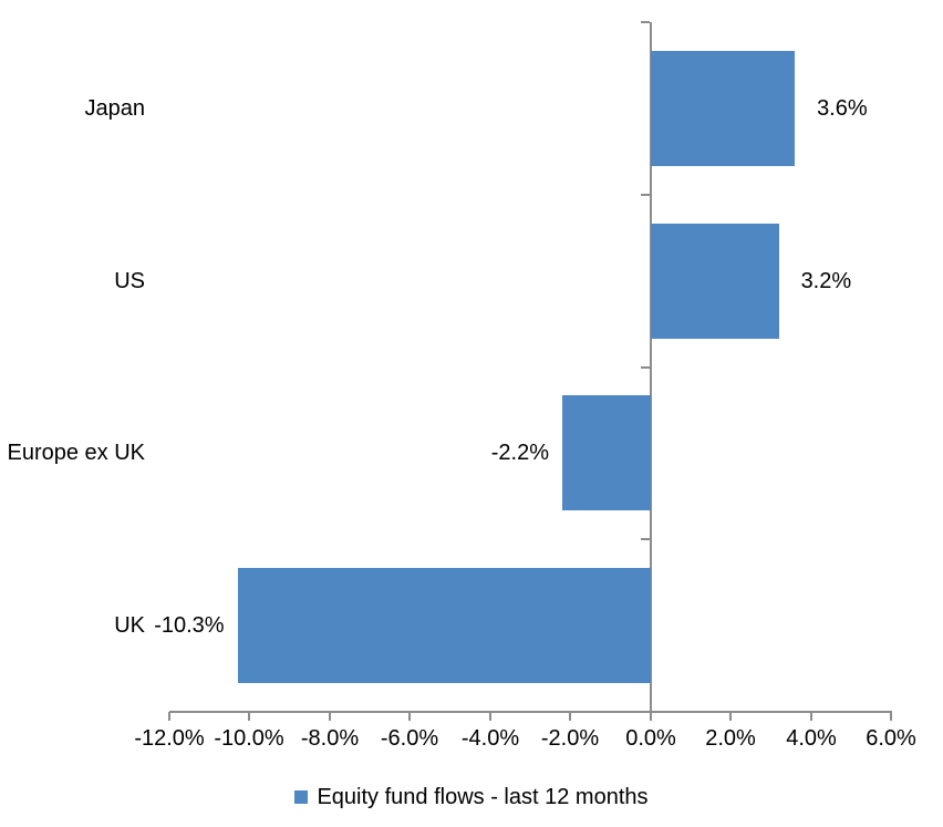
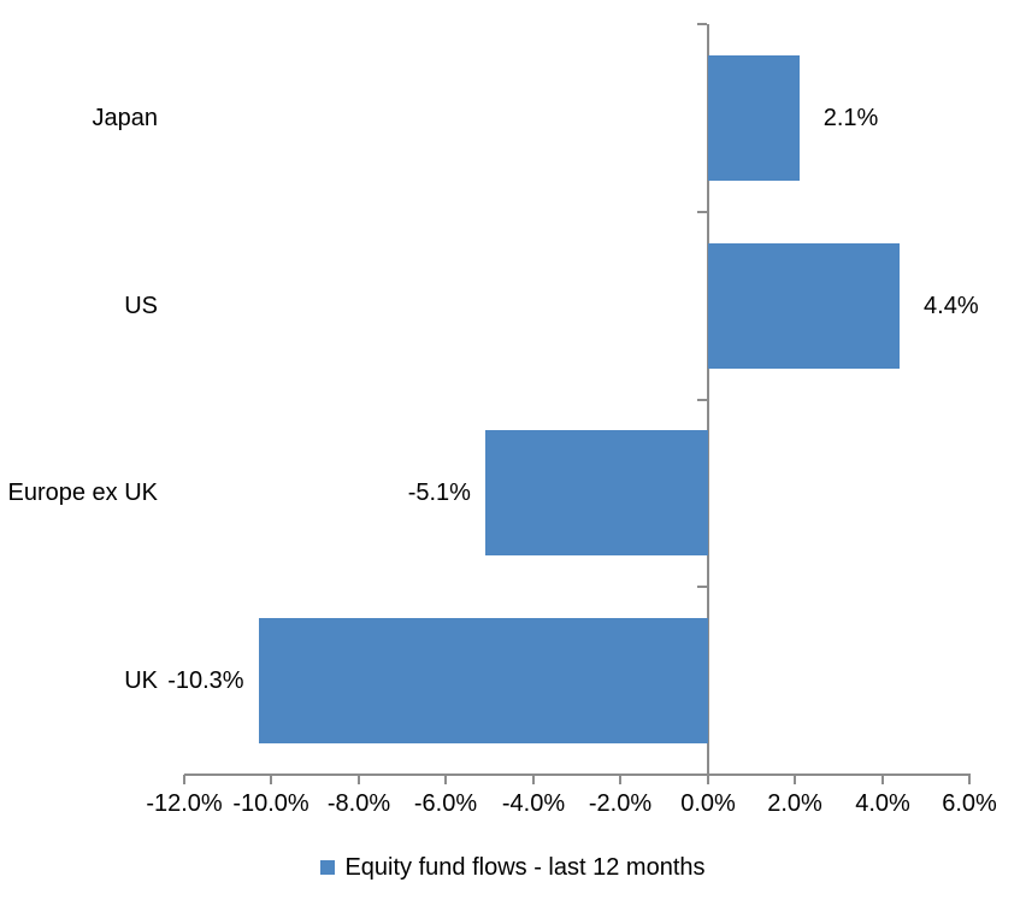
Japan: 3.6% -> 2.1%
US: 3.2% -> 4.4%
Europe ex UK: -2.2% -> -5.1%
